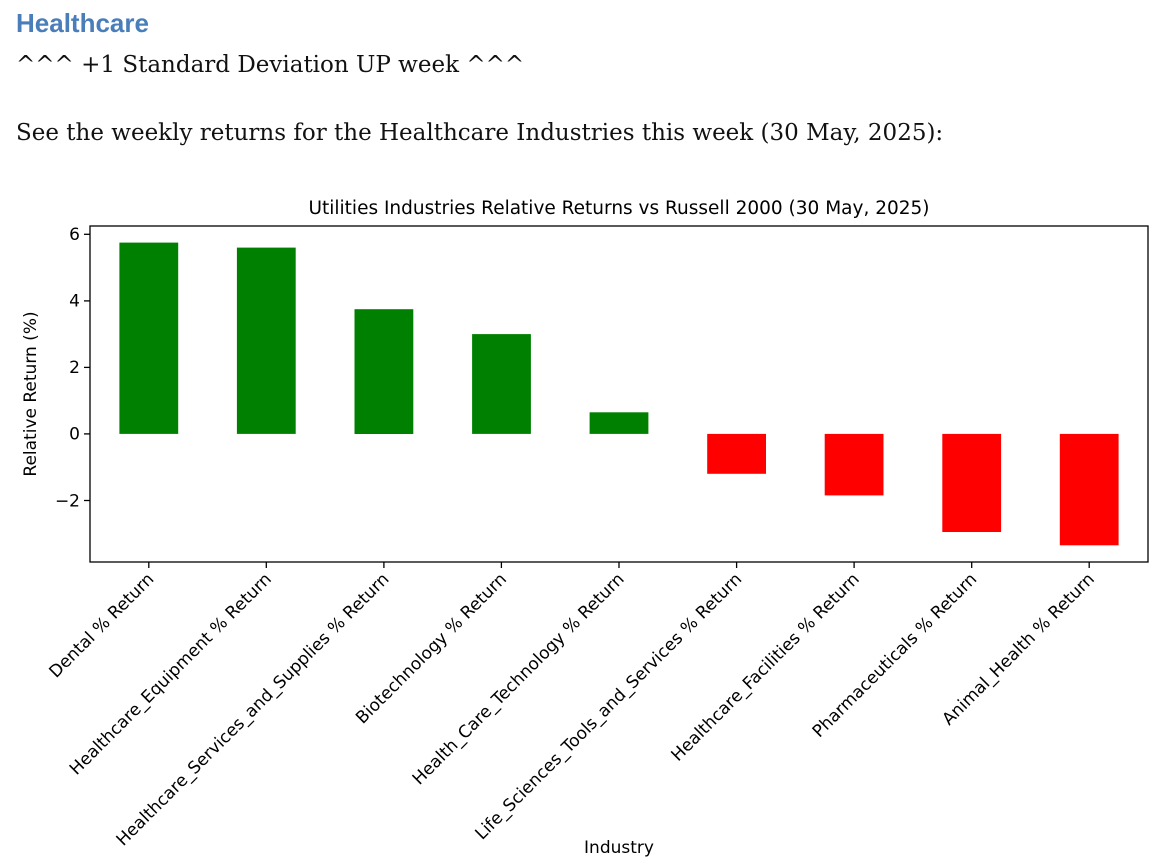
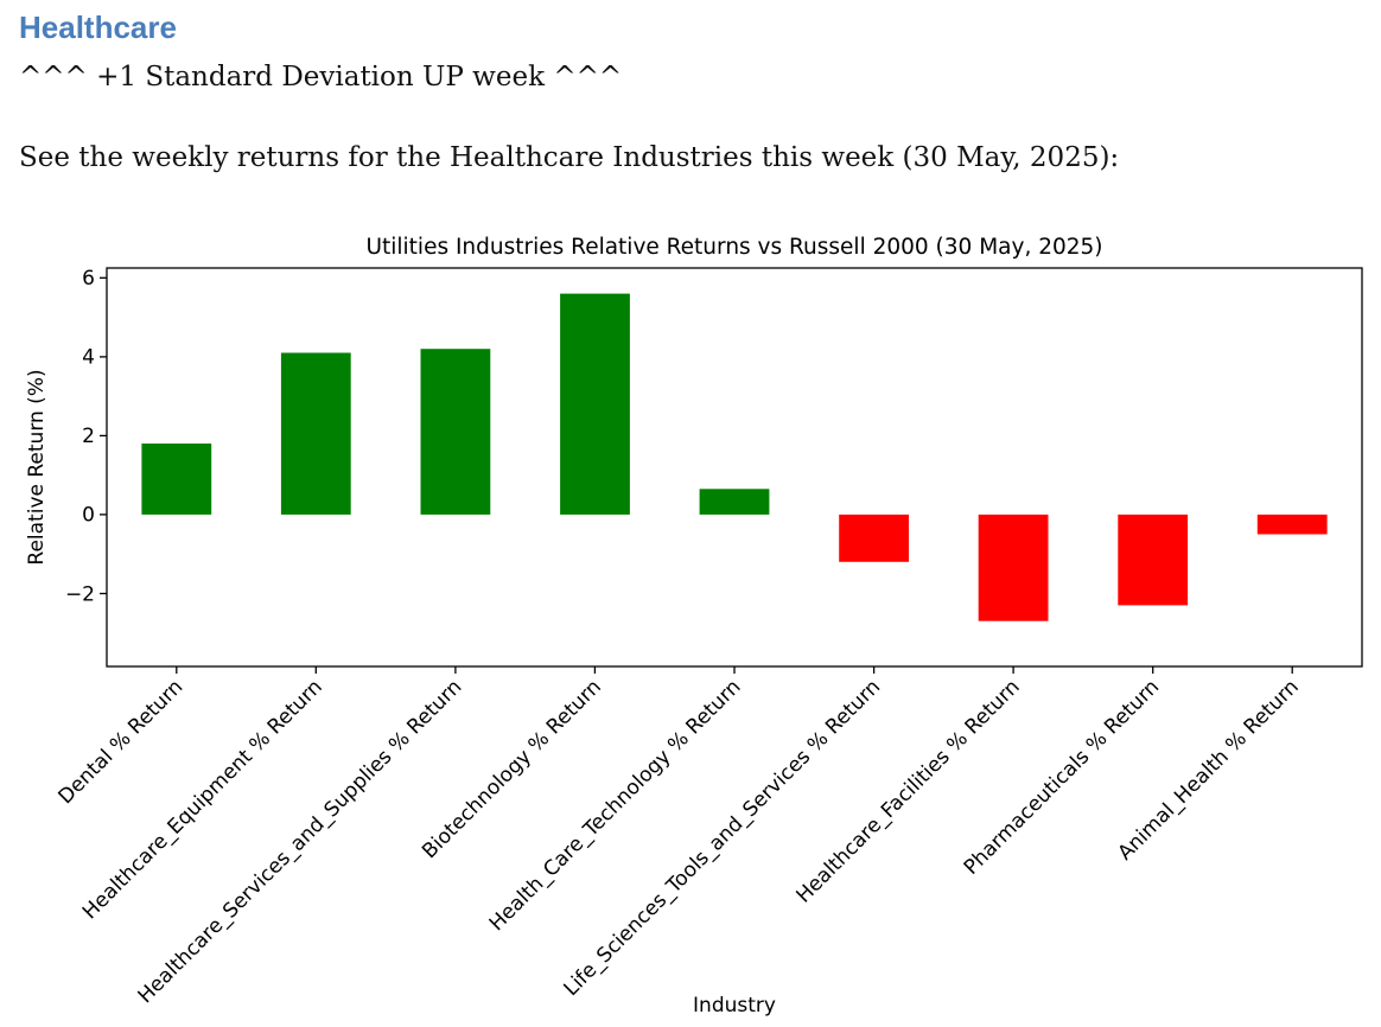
Dental % Return: 5.8 -> 1.8
Healthcare_Equipment % Return: 5.6 -> 4.1
Healthcare_Services_and_Supplies % Return: 3.8 -> 4.2
Biotechnology % Return: 3.0 -> 5.6
Healthcare_Facilities % Return: -1.9 -> -2.7
Pharmaceuticals % Return: -3.0 -> -2.3
Animal_Health % Return: -3.4 -> -0.5
